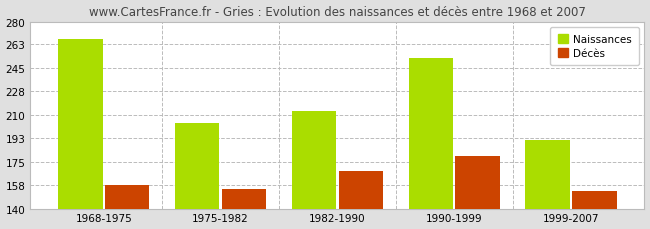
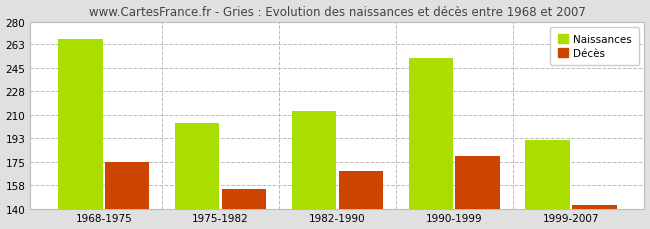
Décès/1968-1975: 158 -> 175
Décès/1999-2007: 153 -> 143
